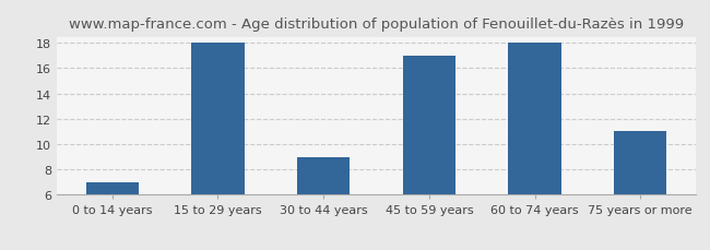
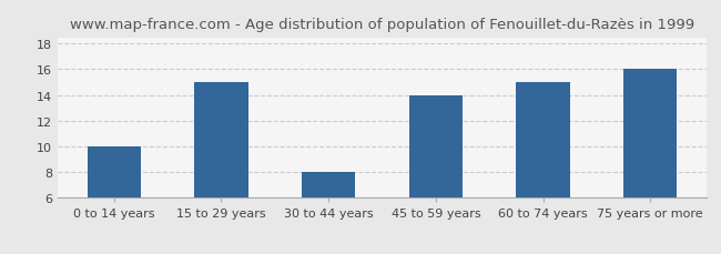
0 to 14 years: 7 -> 10
15 to 29 years: 18 -> 15
30 to 44 years: 9 -> 8
45 to 59 years: 17 -> 14
60 to 74 years: 18 -> 15
75 years or more: 11 -> 16
